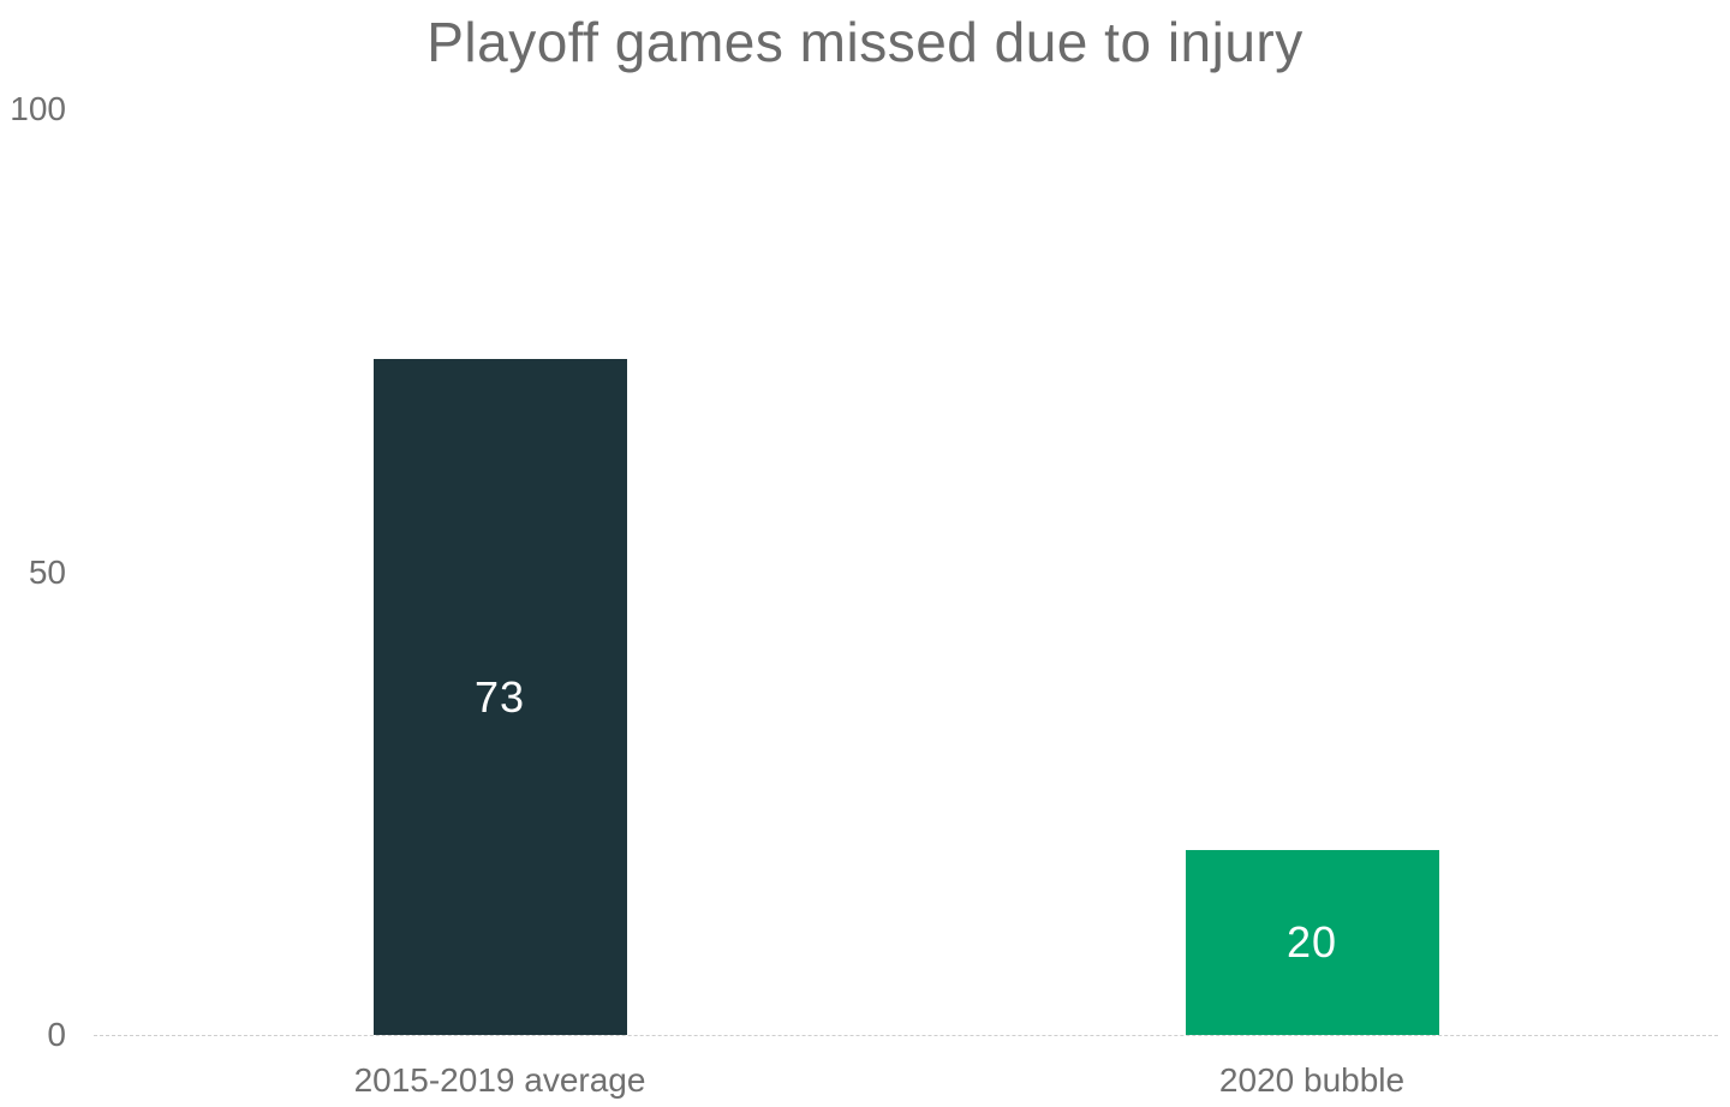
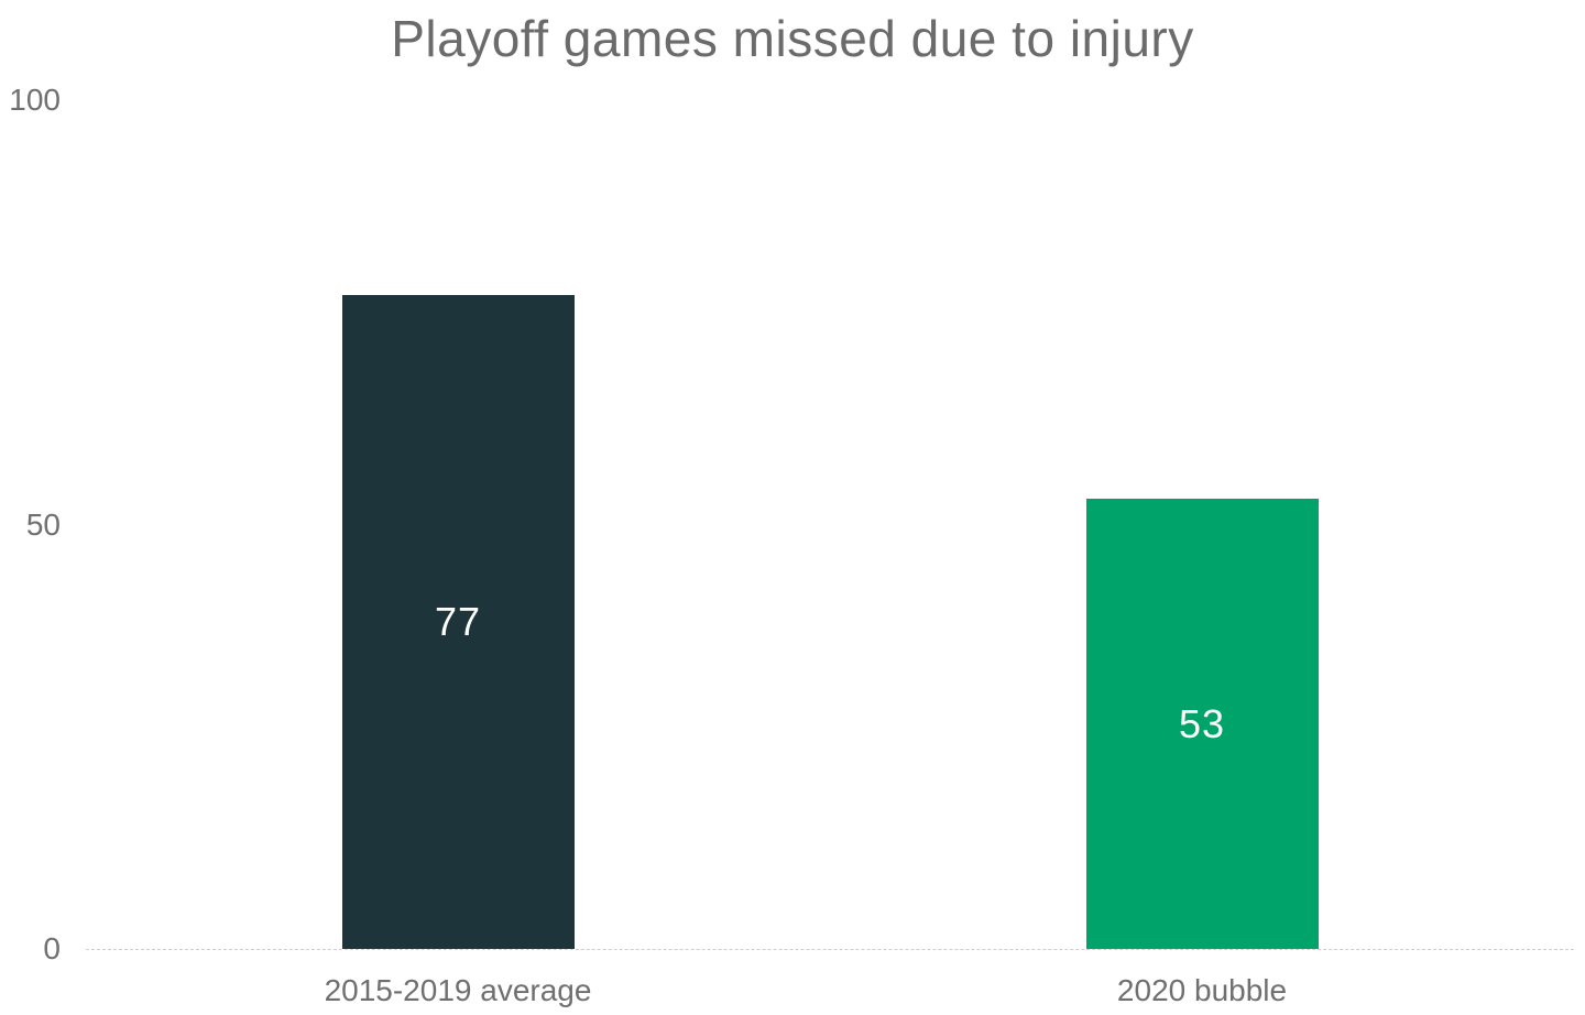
2015-2019 average: 73 -> 77
2020 bubble: 20 -> 53
